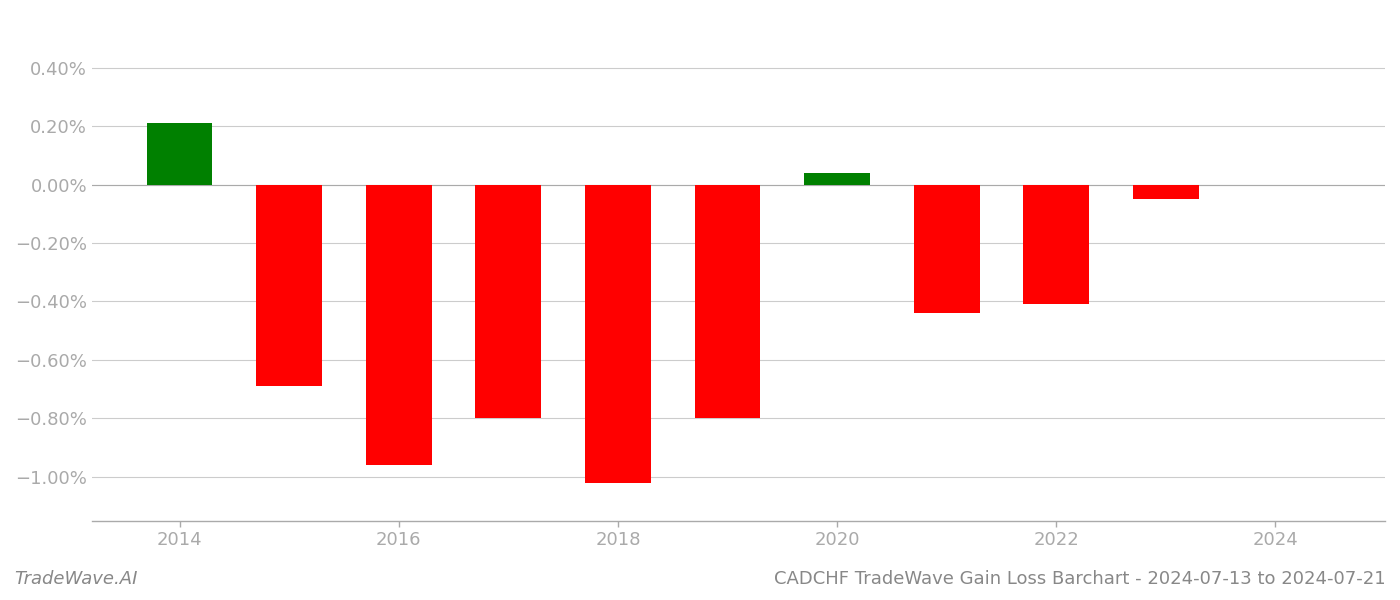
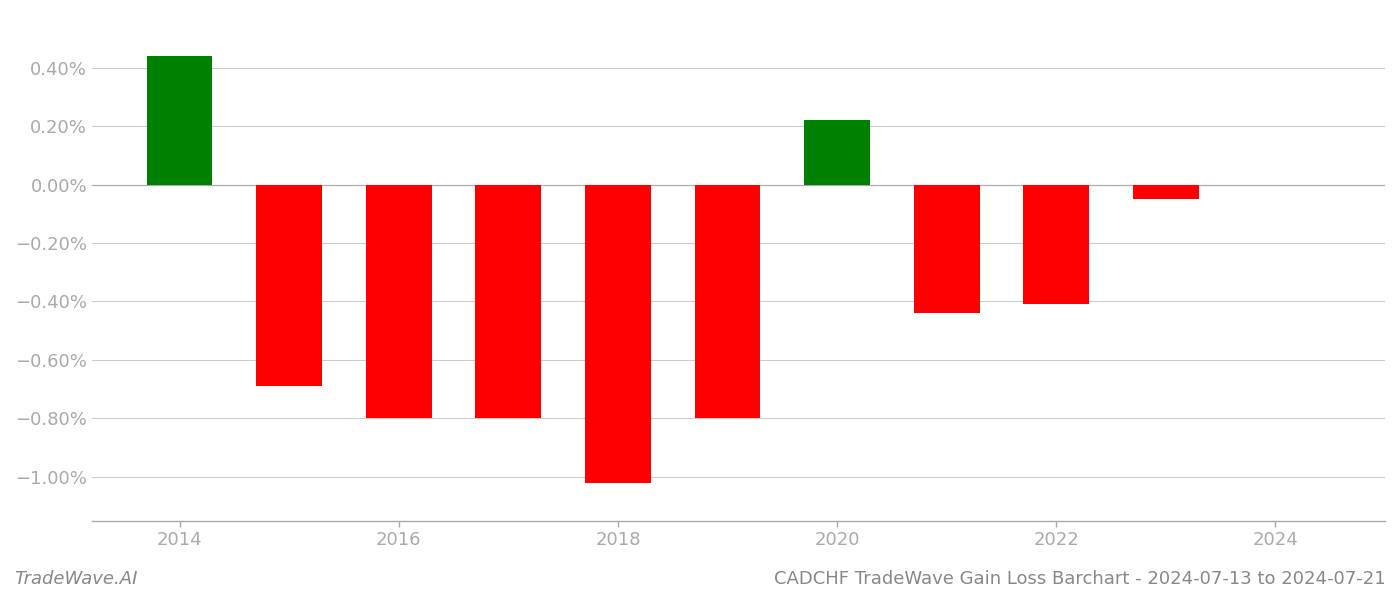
2014: 0.21% -> 0.44%
2016: -0.96% -> -0.80%
2020: 0.04% -> 0.22%
